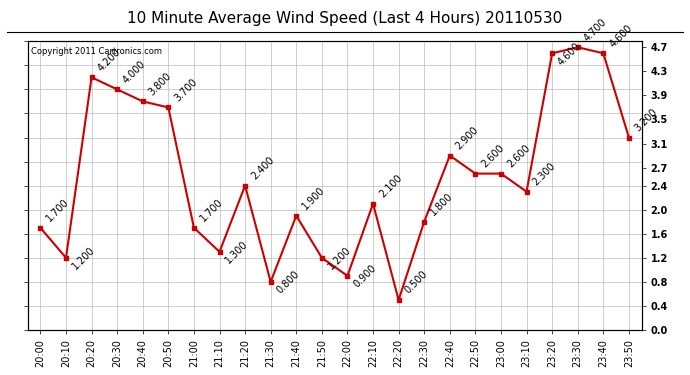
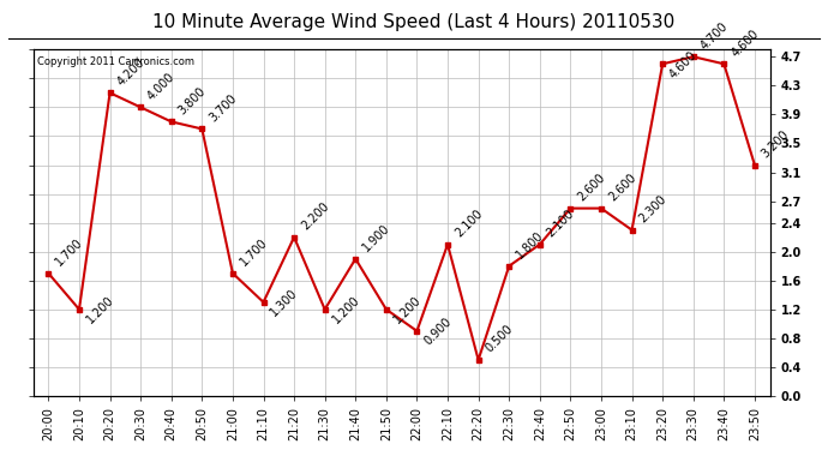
21:20: 2.400 -> 2.200
21:30: 0.800 -> 1.200
22:40: 2.900 -> 2.100
